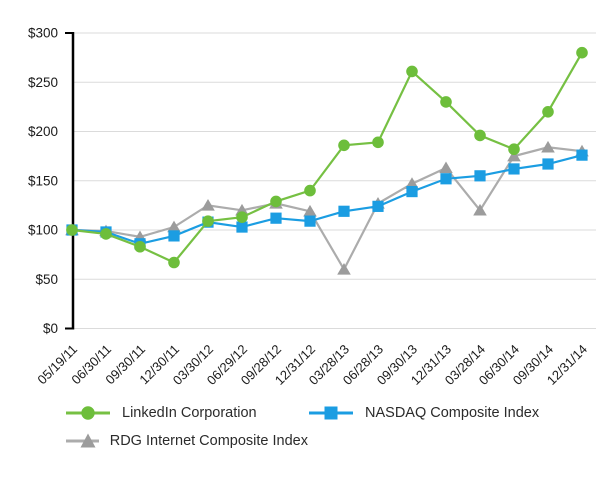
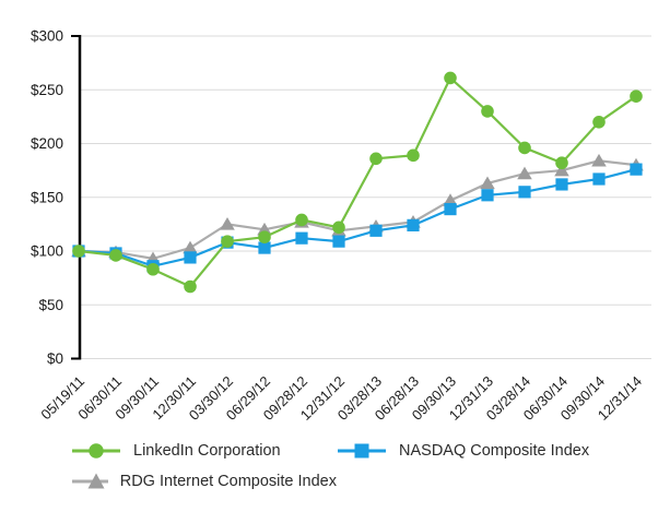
LinkedIn Corporation/12/31/12: $140 -> $120
RDG Internet Composite Index/03/28/13: $60 -> $120
RDG Internet Composite Index/03/28/14: $120 -> $170
LinkedIn Corporation/12/31/14: $280 -> $240
